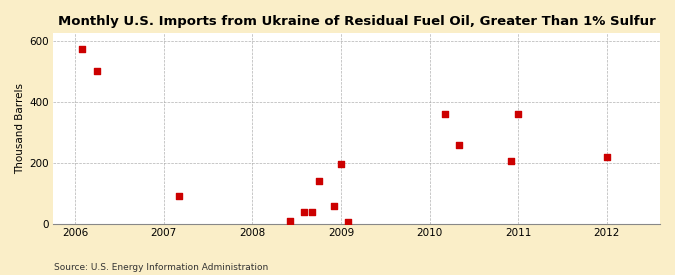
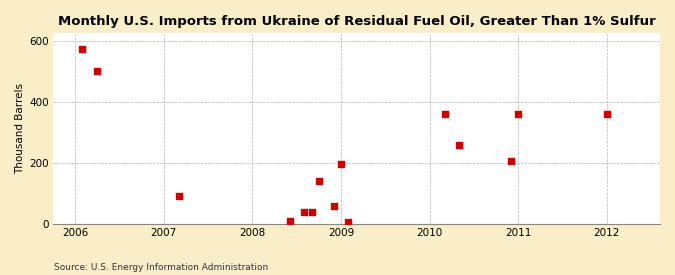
2012: 220 -> 360
